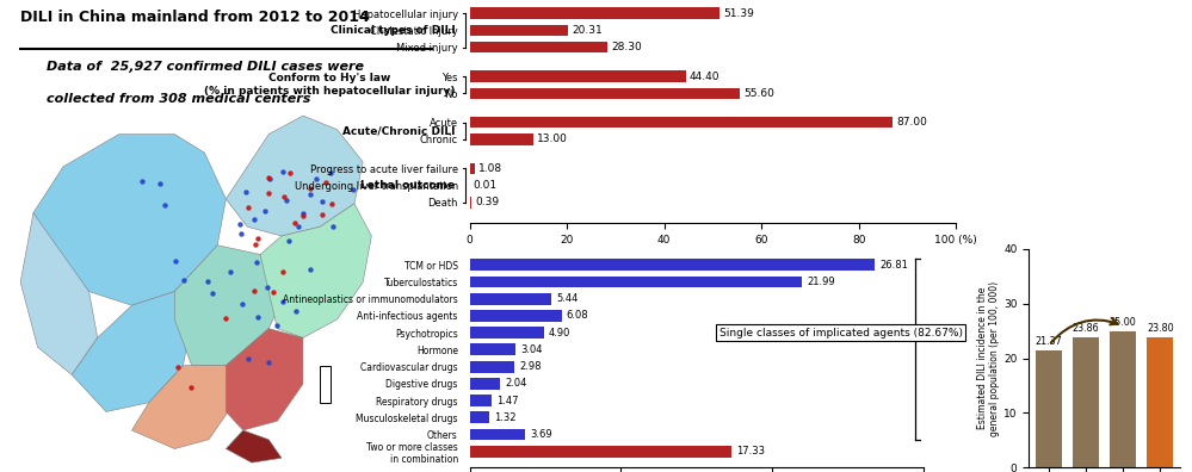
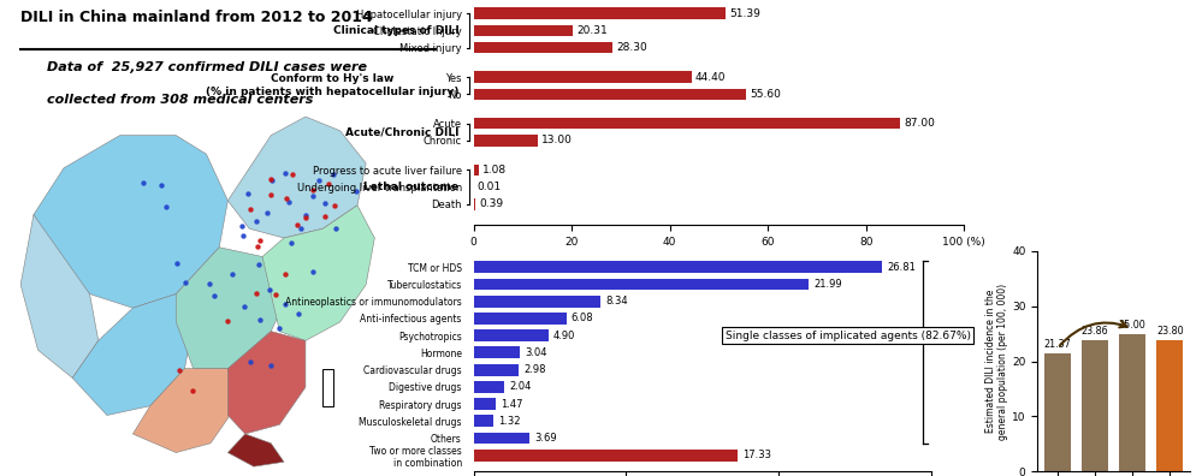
Antineoplastics or immunomodulators: 5.44 -> 8.34
